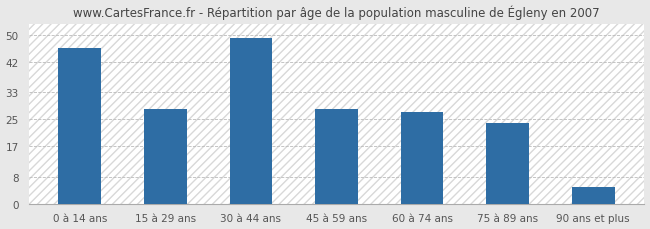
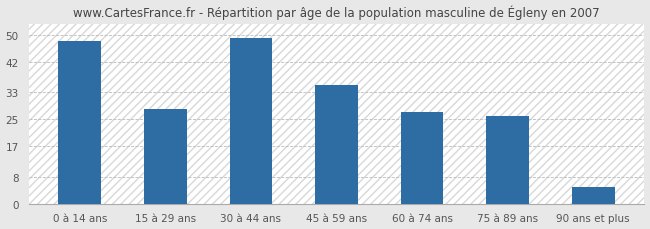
0 à 14 ans: 46 -> 48
45 à 59 ans: 28 -> 35
75 à 89 ans: 24 -> 26
